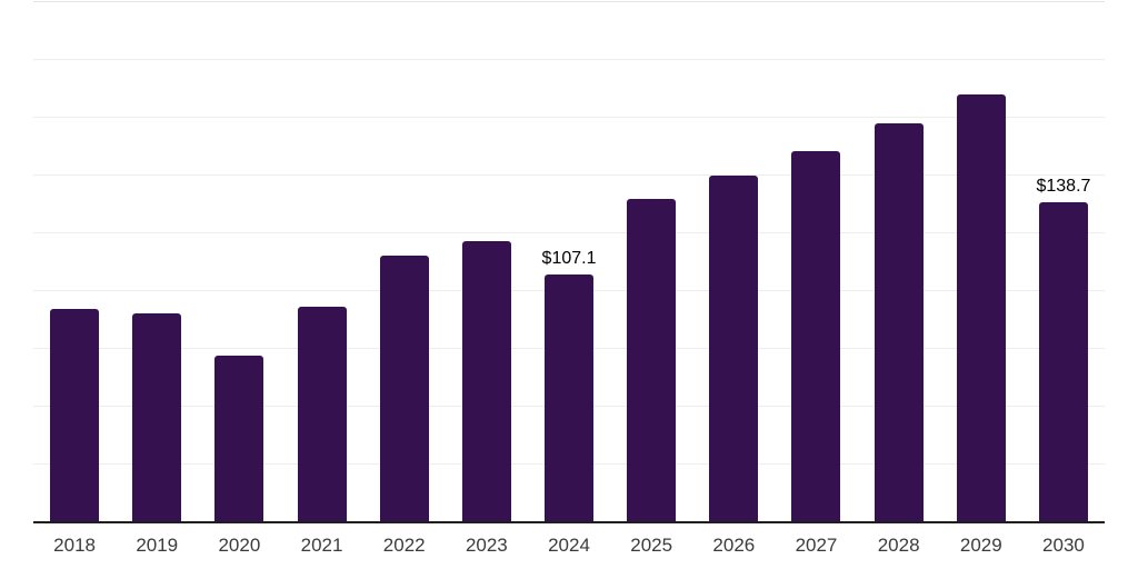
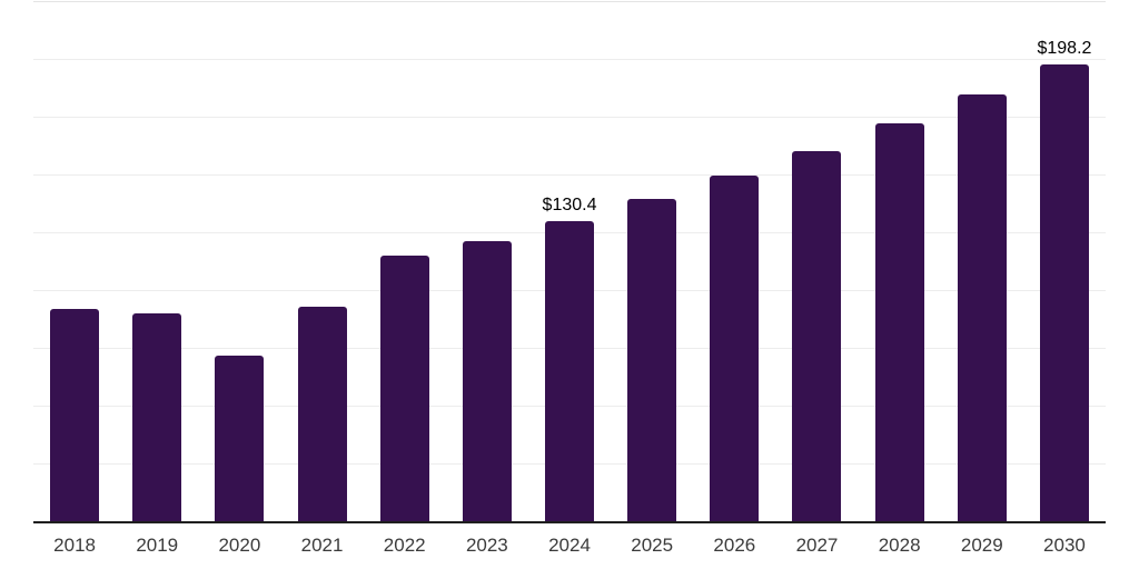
2024: $107.1 -> $130.4
2030: $138.7 -> $198.2
